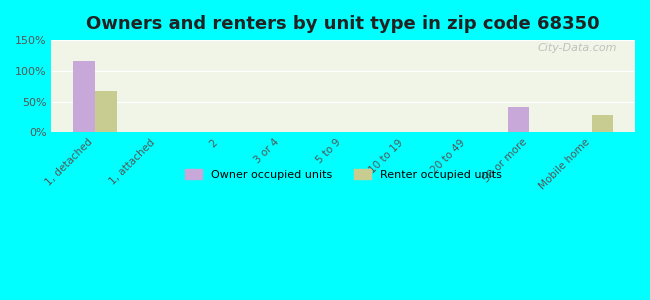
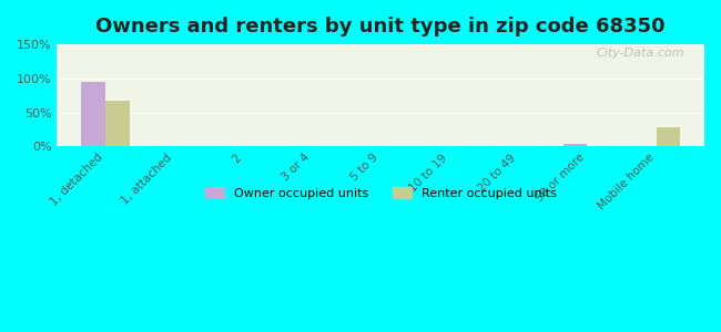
Owner occupied units/1, detached: 116% -> 95%
Owner occupied units/50 or more: 42% -> 3%
